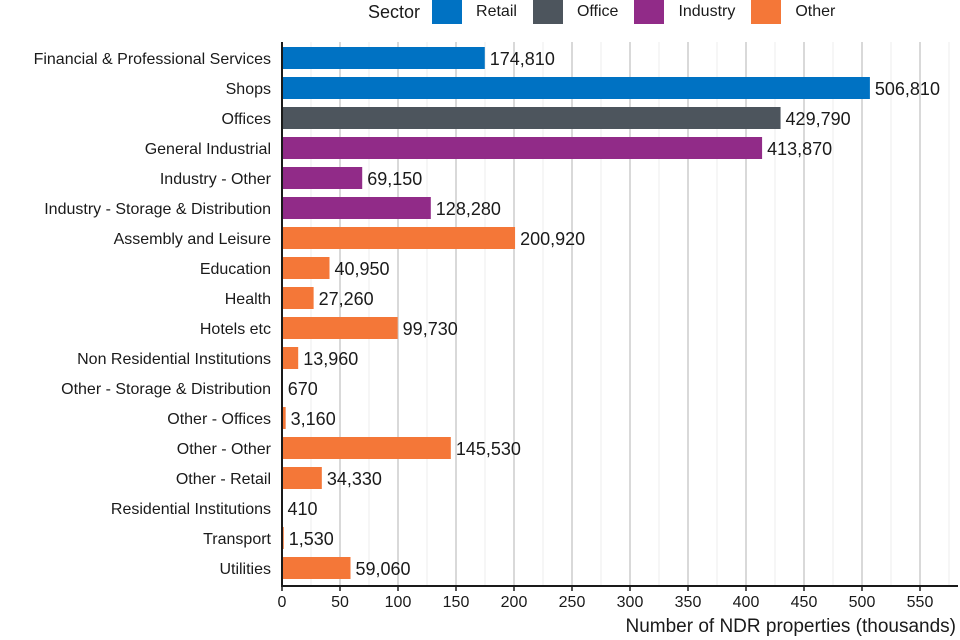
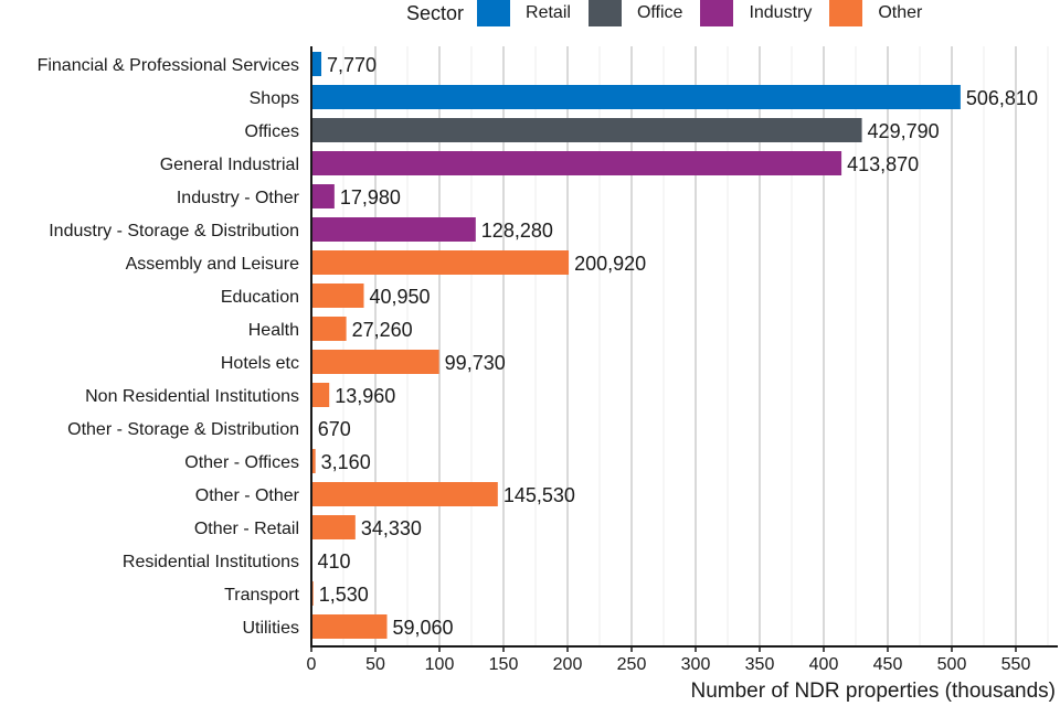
Financial & Professional Services: 174,810 -> 7,770
Industry - Other: 69,150 -> 17,980
